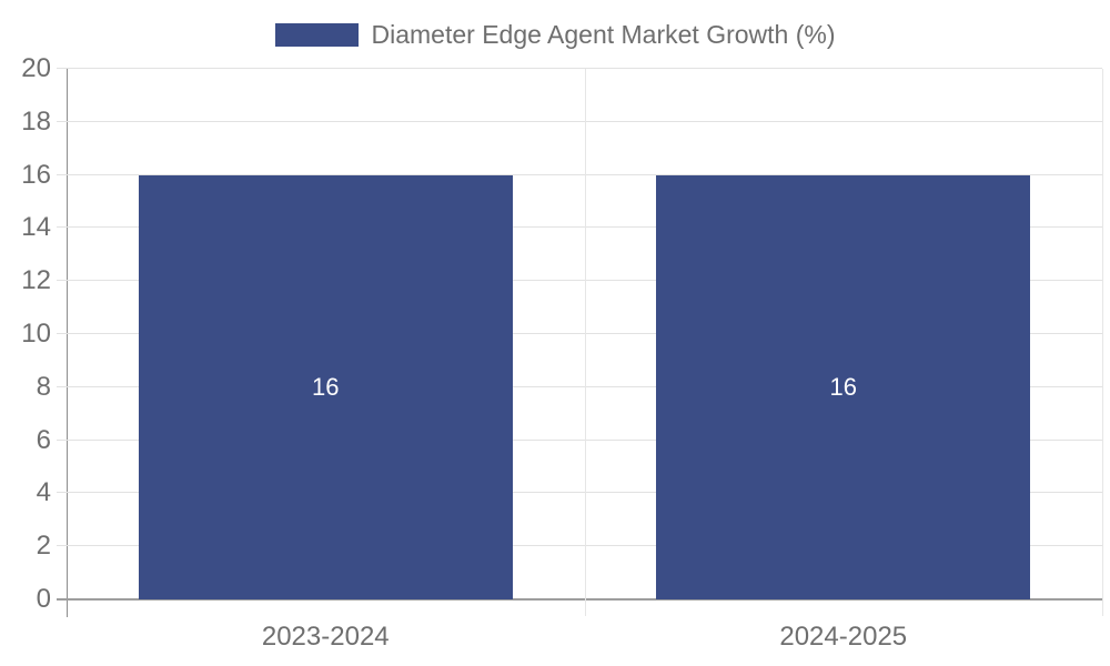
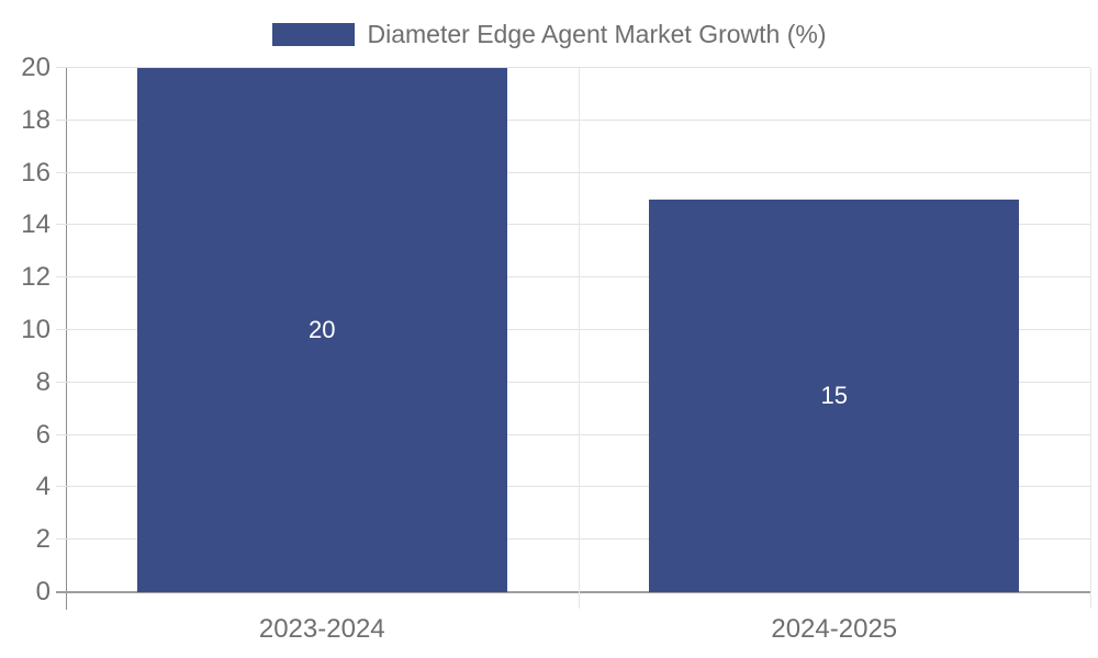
2023-2024: 16 -> 20
2024-2025: 16 -> 15
